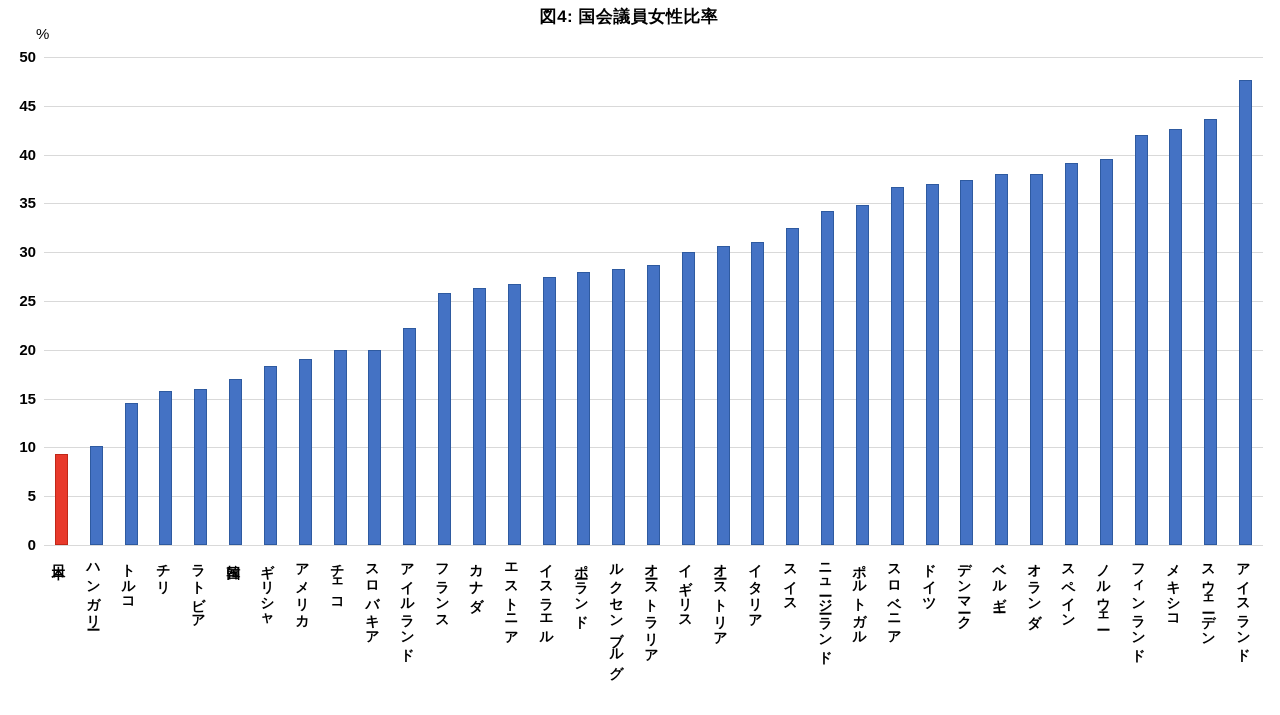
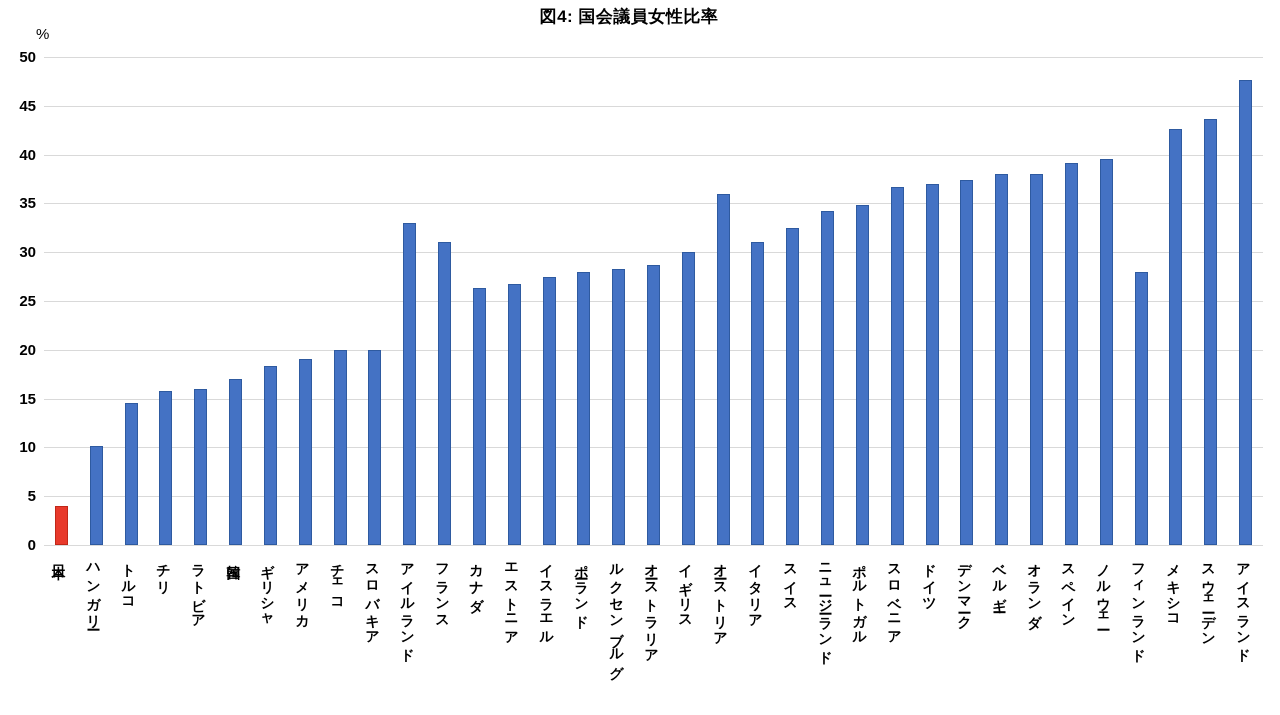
日本: 9 -> 4
アイルランド: 22 -> 33
フランス: 26 -> 31
オーストリア: 31 -> 36
フィンランド: 42 -> 28
